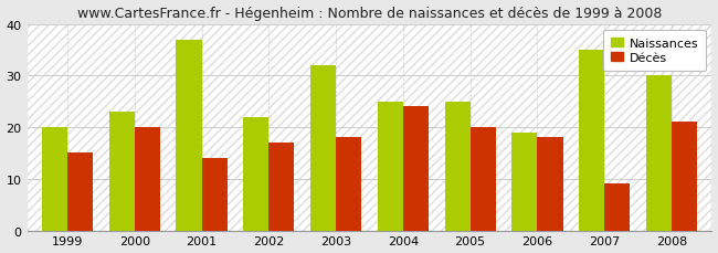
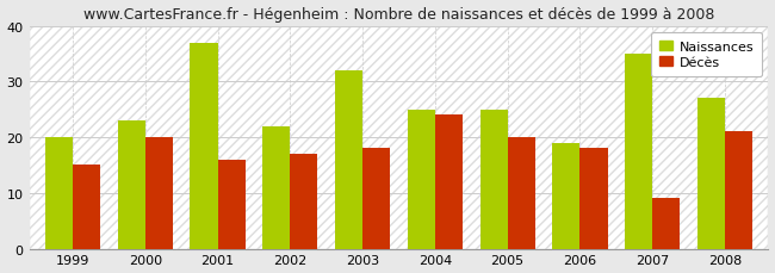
Décès/2001: 14 -> 16
Naissances/2008: 30 -> 27
